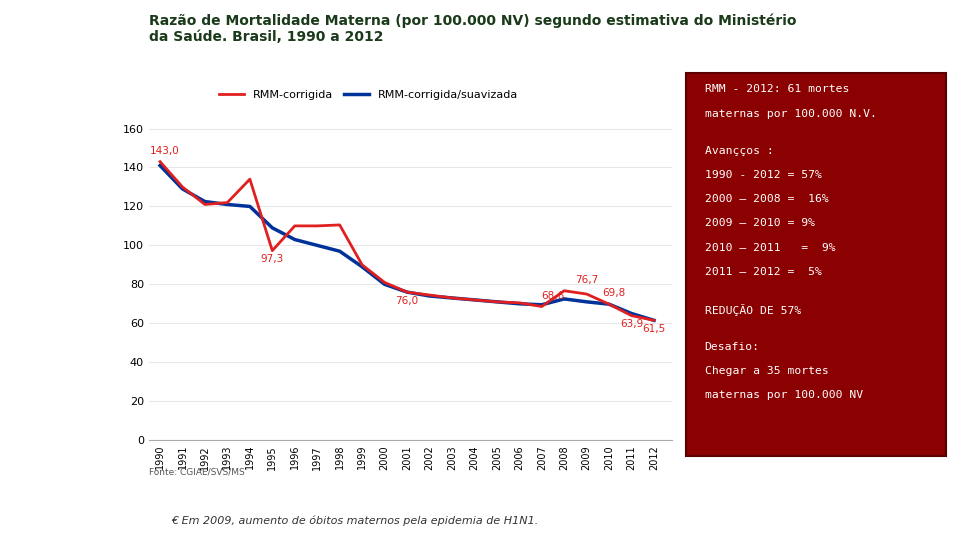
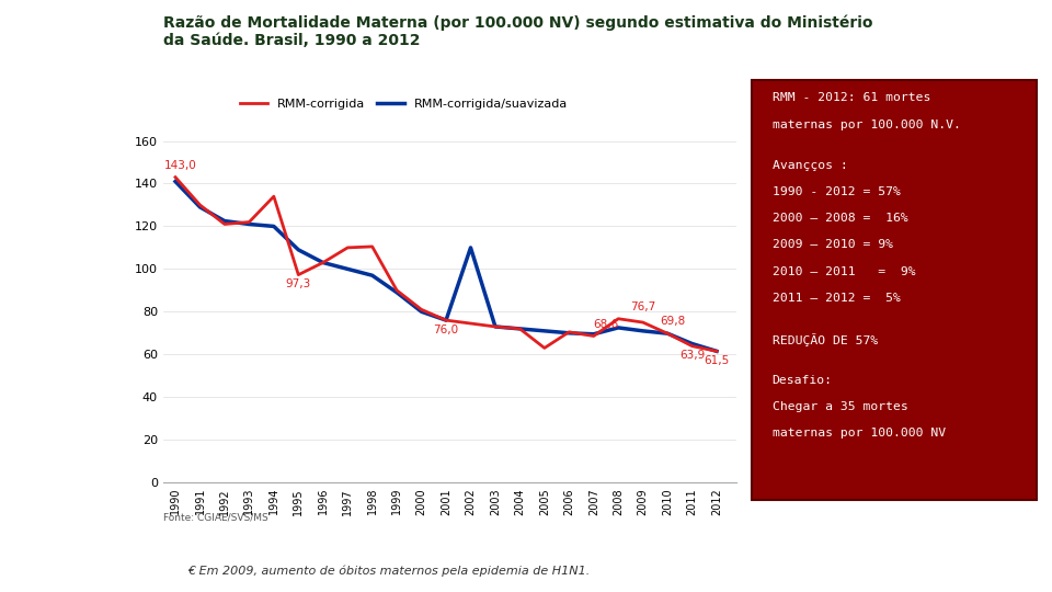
RMM-corrigida/1996: 110 -> 103
RMM-corrigida/suavizada/2002: 74 -> 110
RMM-corrigida/2005: 71 -> 63
